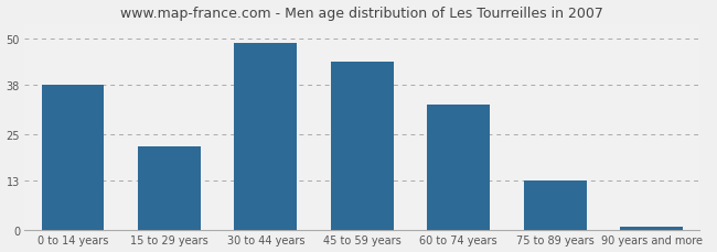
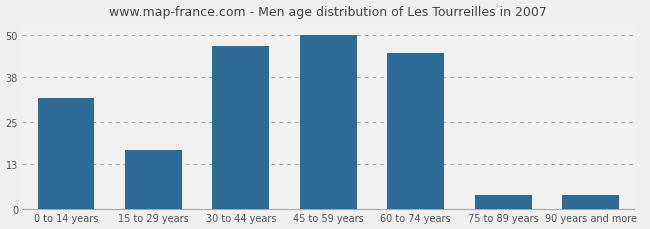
0 to 14 years: 38 -> 32
15 to 29 years: 22 -> 17
30 to 44 years: 49 -> 47
45 to 59 years: 44 -> 50
60 to 74 years: 33 -> 45
75 to 89 years: 13 -> 4
90 years and more: 1 -> 4
